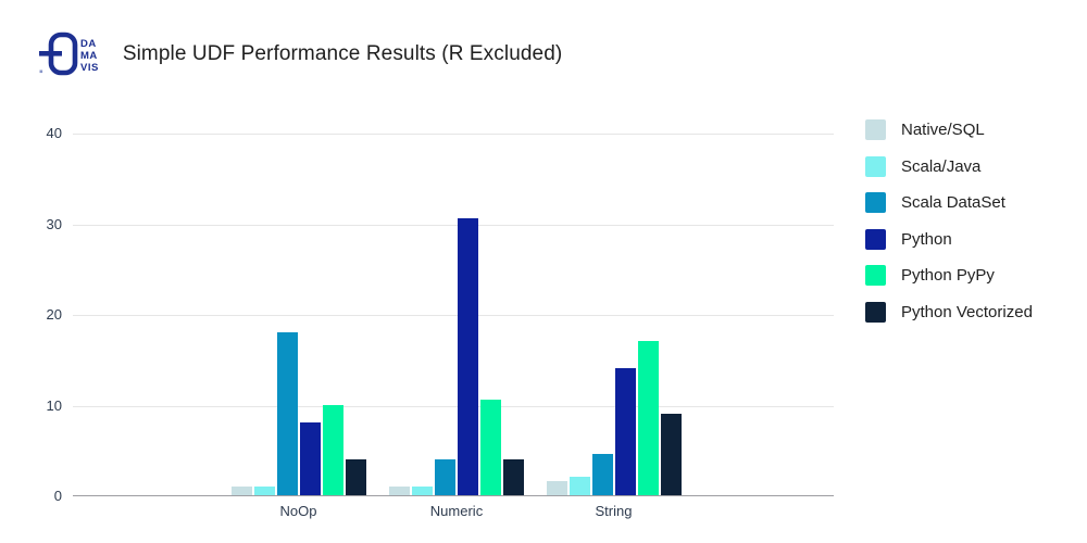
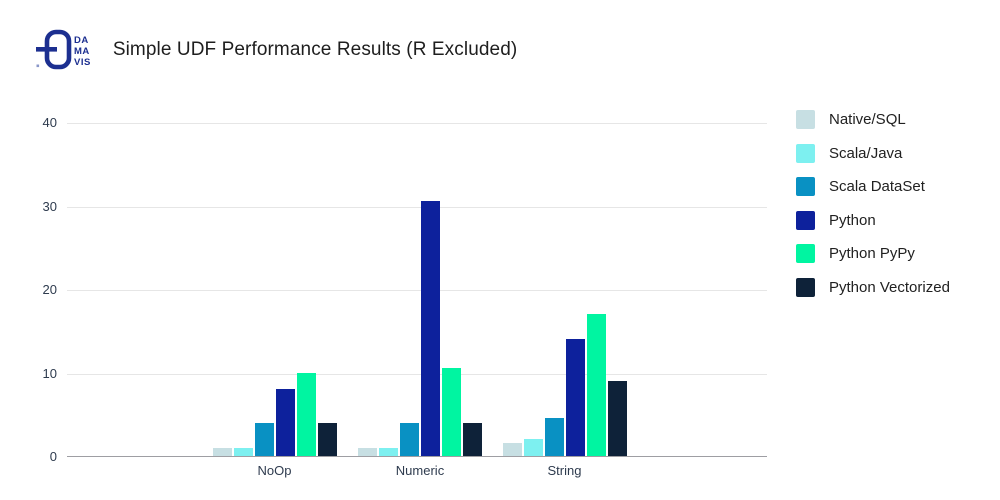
Scala DataSet/NoOp: 18 -> 4
